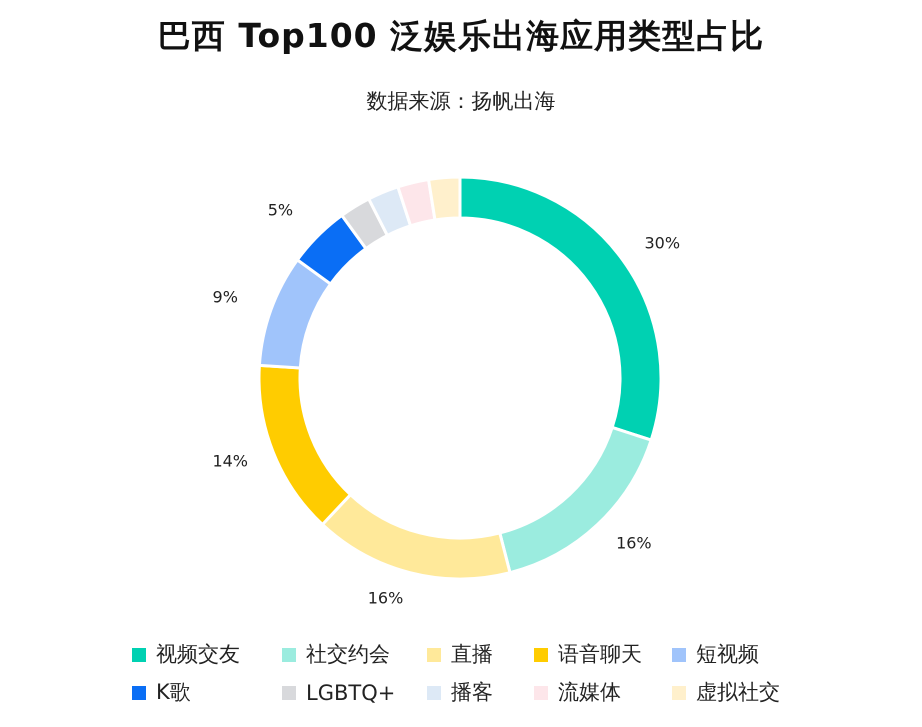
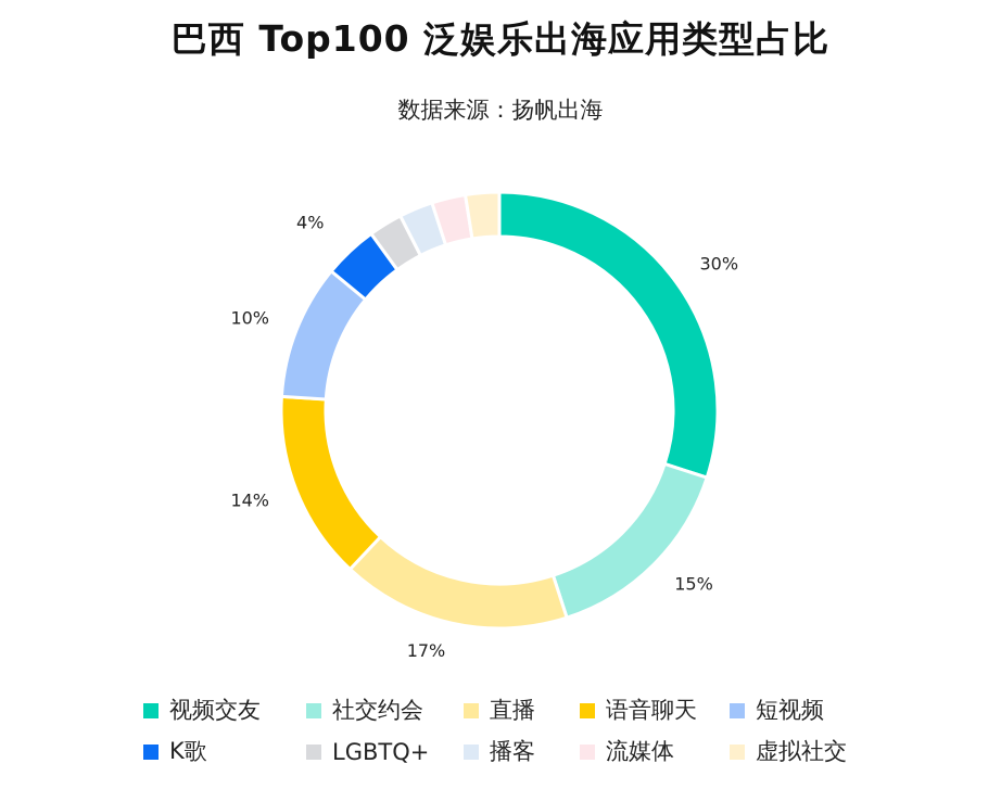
社交约会: 16% -> 15%
直播: 16% -> 17%
短视频: 9% -> 10%
K歌: 5% -> 4%
